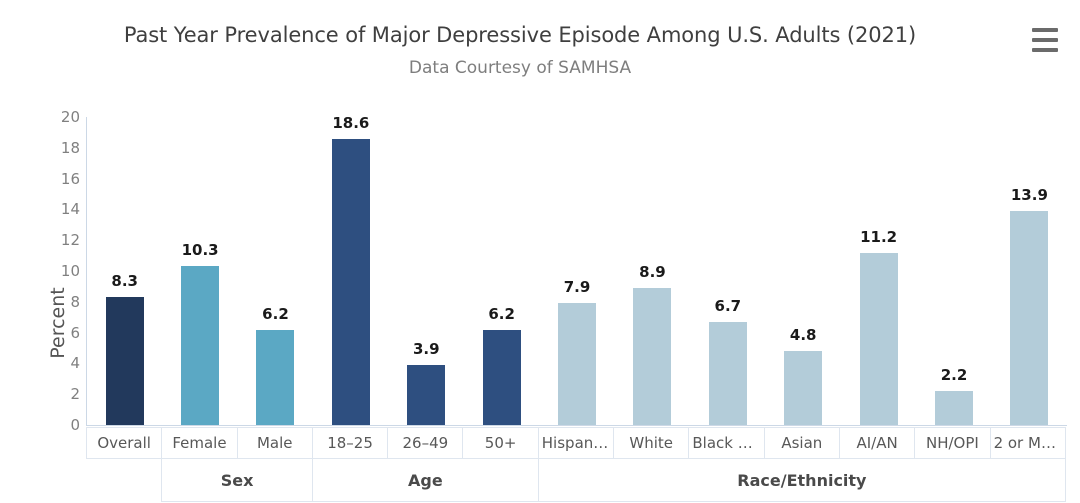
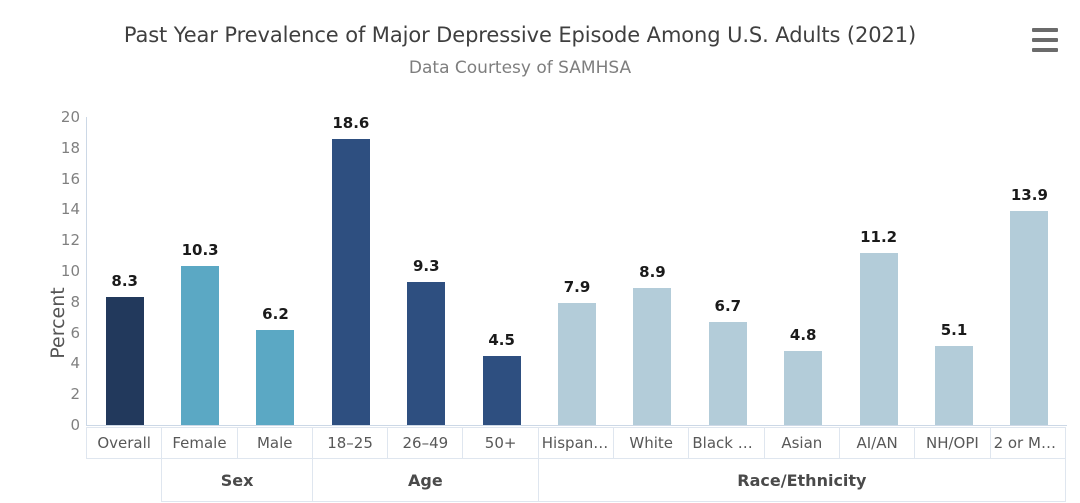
26–49: 3.9 -> 9.3
50+: 6.2 -> 4.5
NH/OPI: 2.2 -> 5.1
